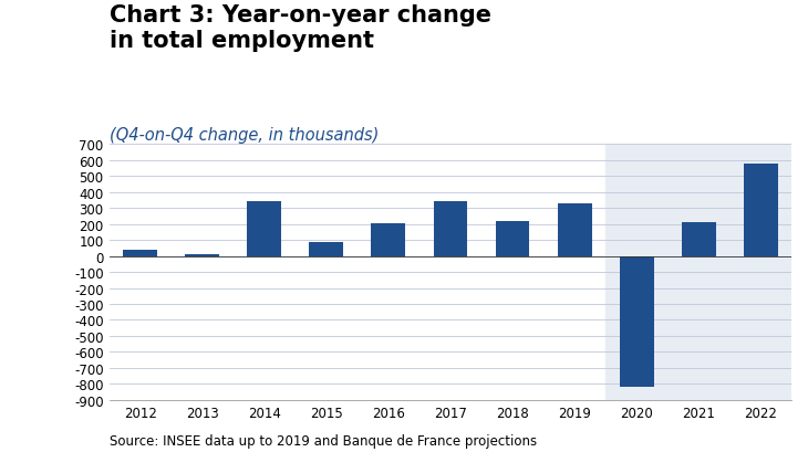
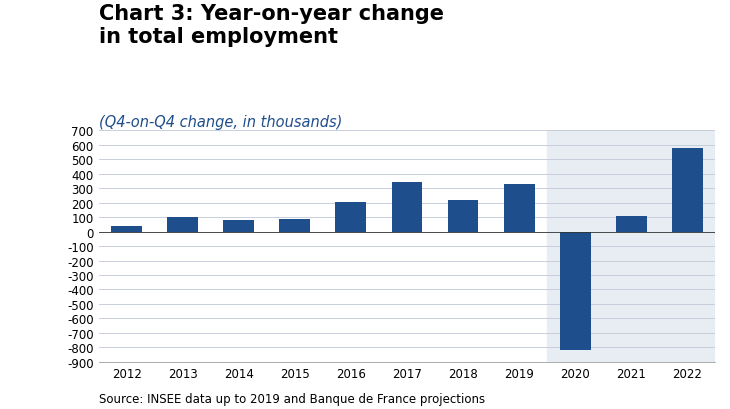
2013: 10 -> 100
2014: 340 -> 80
2021: 210 -> 100
